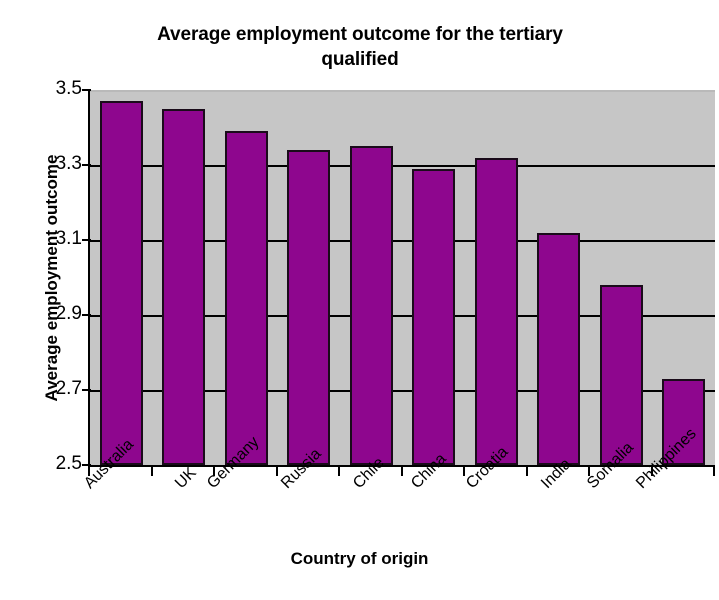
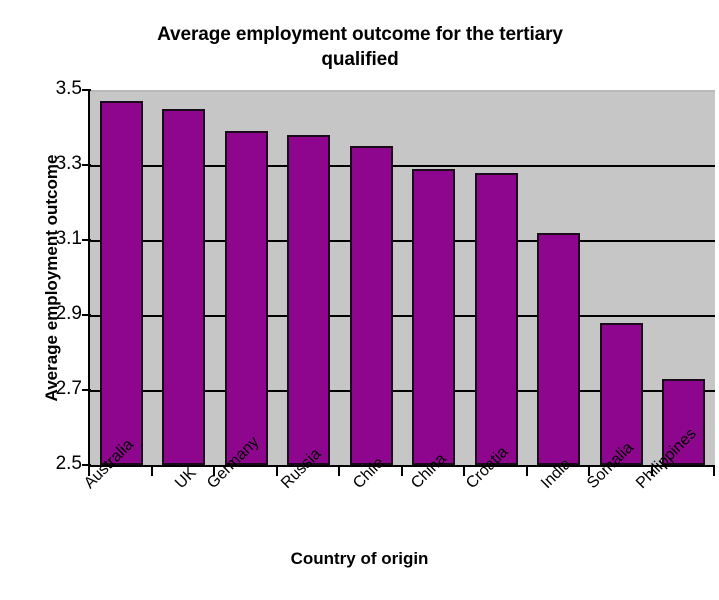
Russia: 3.34 -> 3.38
Croatia: 3.32 -> 3.28
Somalia: 2.98 -> 2.88
